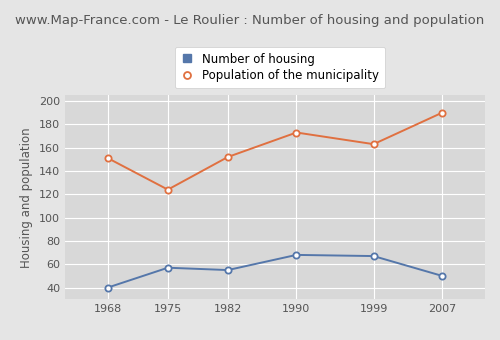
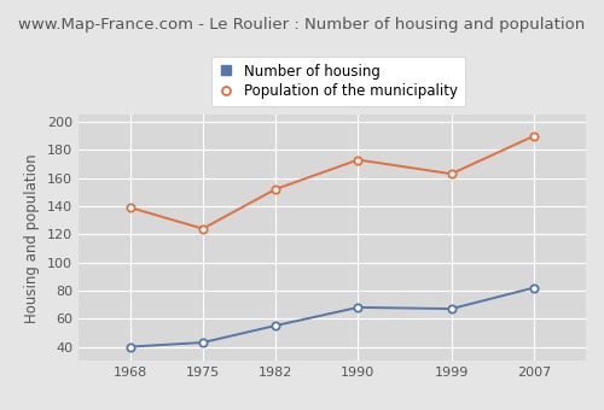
Population of the municipality/1968: 151 -> 139
Number of housing/1975: 57 -> 43
Number of housing/2007: 50 -> 82
